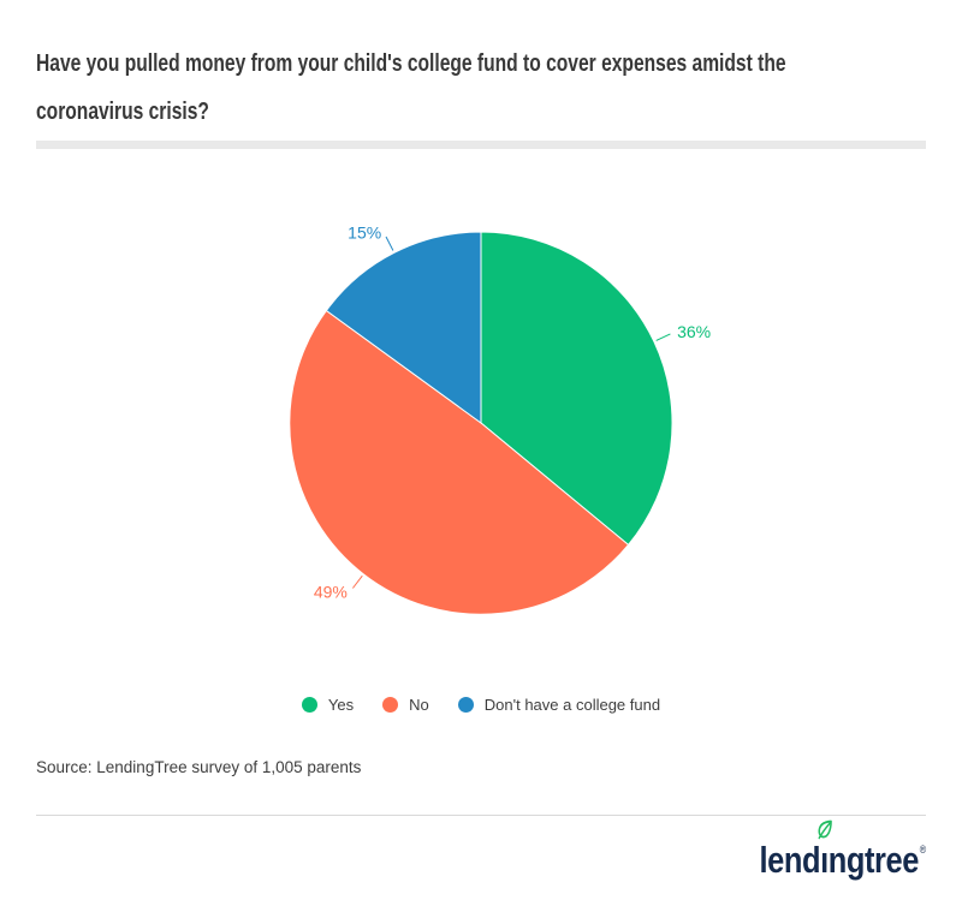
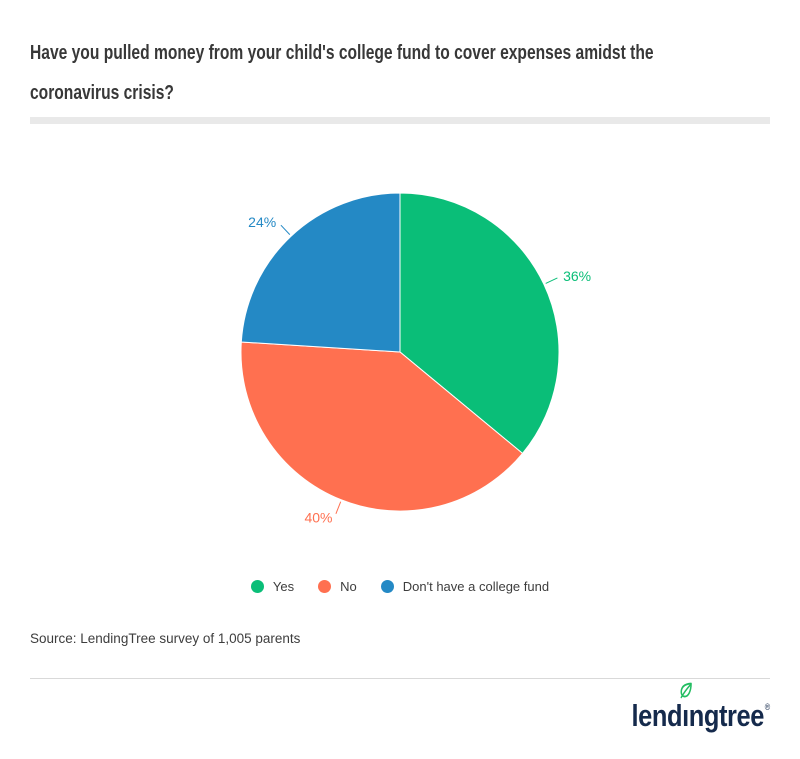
No: 49% -> 40%
Don't have a college fund: 15% -> 24%
